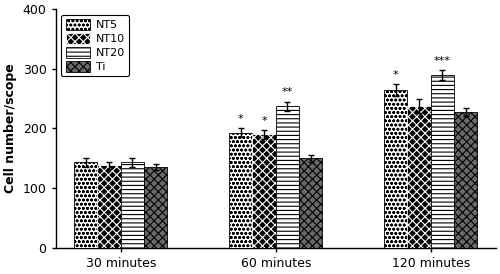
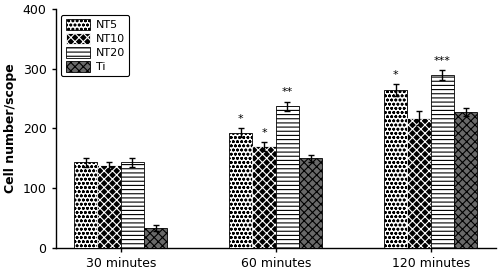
Ti/30 minutes: 135 -> 34
NT10/60 minutes: 190 -> 170
NT10/120 minutes: 238 -> 218
